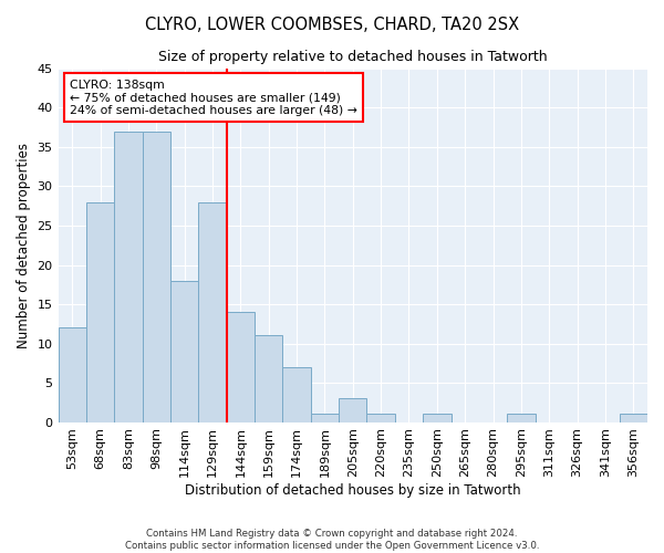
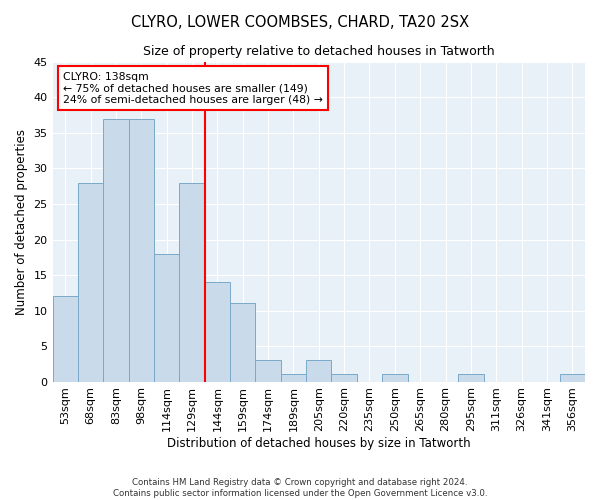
174sqm: 7 -> 3
